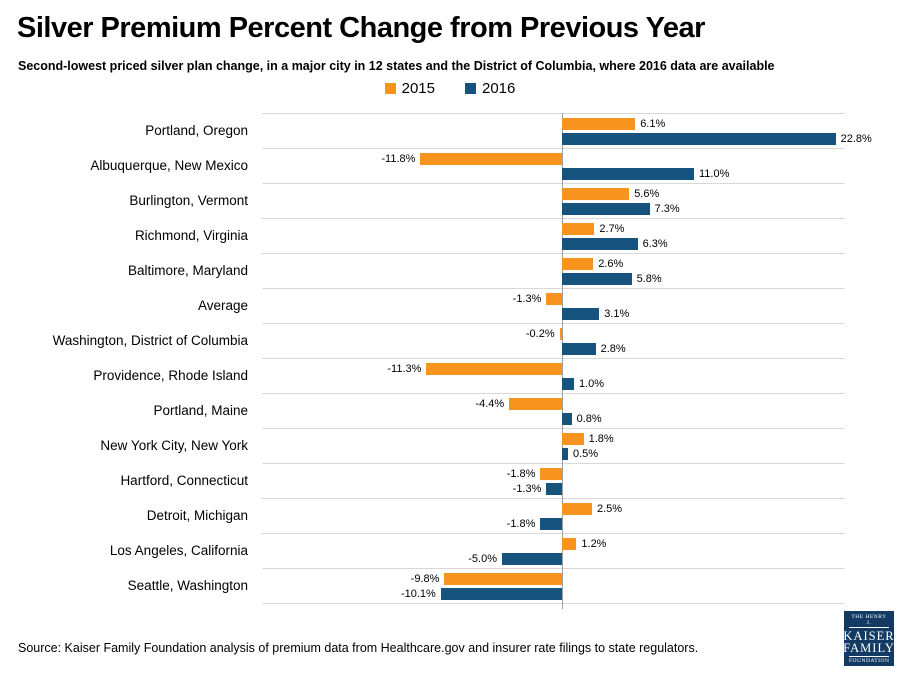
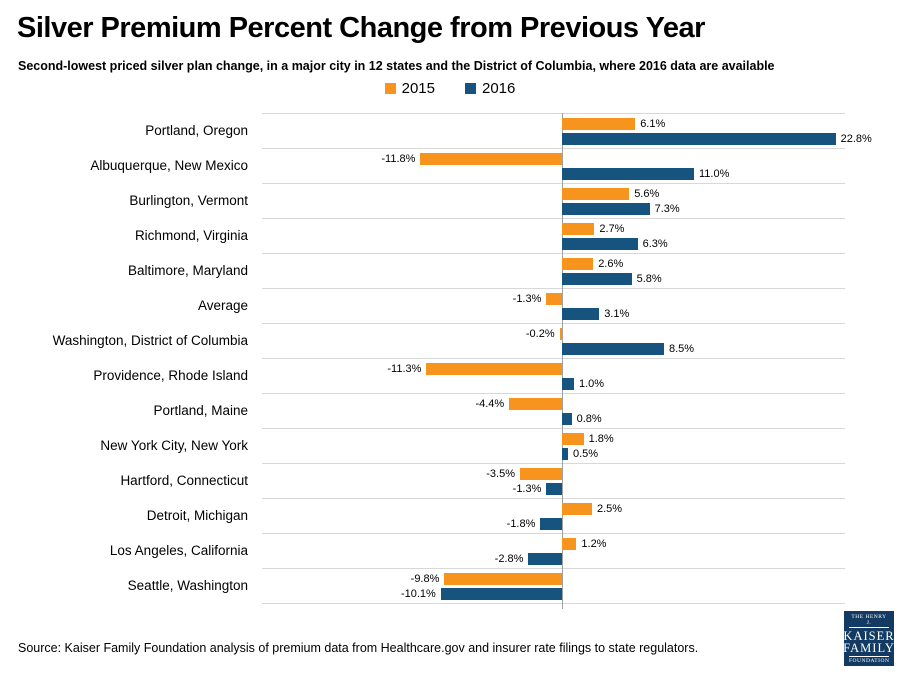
2016/Washington, District of Columbia: 2.8% -> 8.5%
2015/Hartford, Connecticut: -1.8% -> -3.5%
2016/Los Angeles, California: -5.0% -> -2.8%
